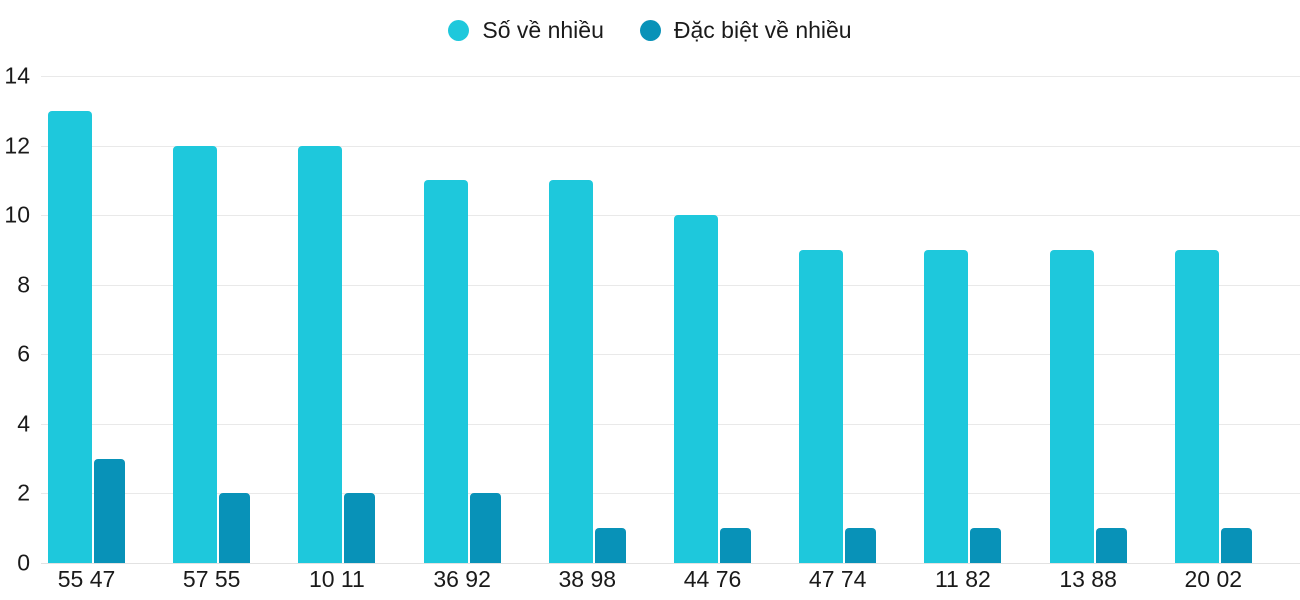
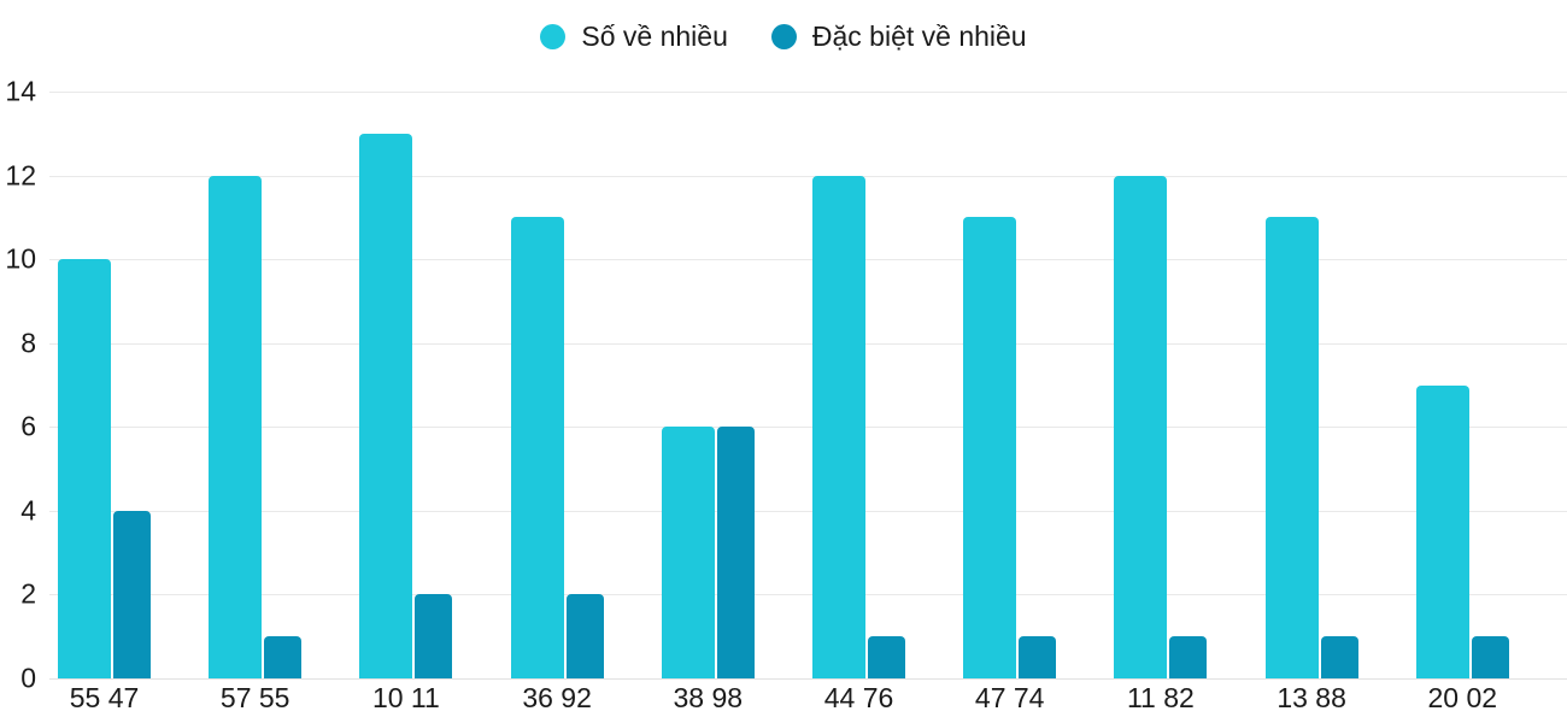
Số về nhiều/55 47: 13 -> 10
Đặc biệt về nhiều/55 47: 3 -> 4
Đặc biệt về nhiều/57 55: 2 -> 1
Số về nhiều/10 11: 12 -> 13
Số về nhiều/38 98: 11 -> 6
Đặc biệt về nhiều/38 98: 1 -> 6
Số về nhiều/44 76: 10 -> 12
Số về nhiều/47 74: 9 -> 11
Số về nhiều/11 82: 9 -> 12
Số về nhiều/13 88: 9 -> 11
Số về nhiều/20 02: 9 -> 7
